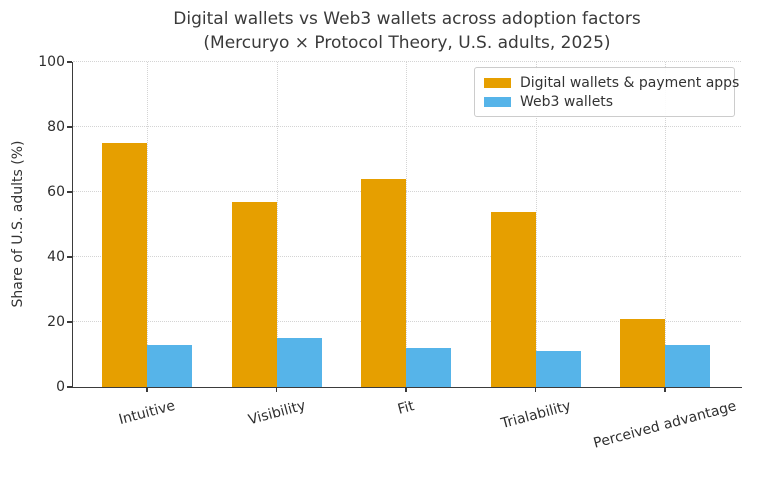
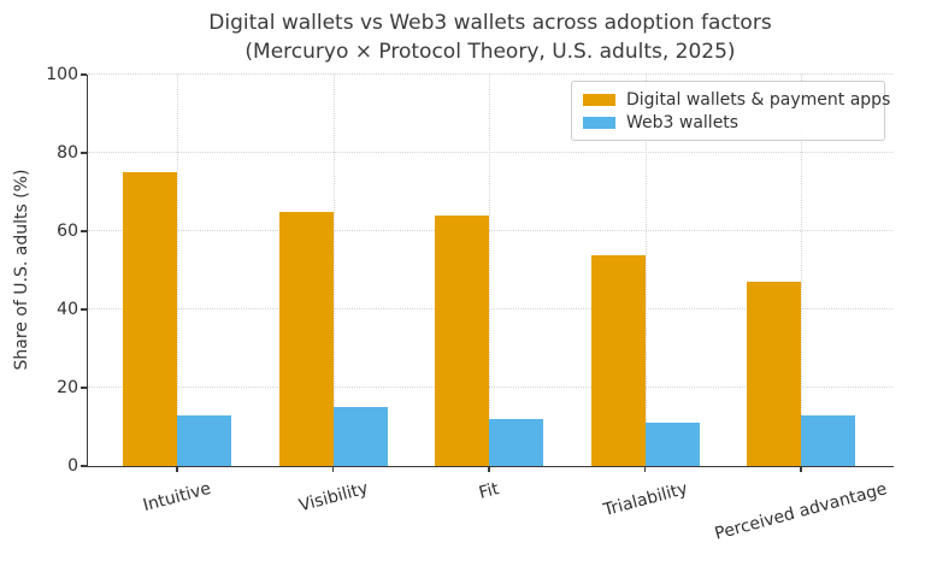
Digital wallets & payment apps/Visibility: 57 -> 65
Digital wallets & payment apps/Perceived advantage: 21 -> 47
